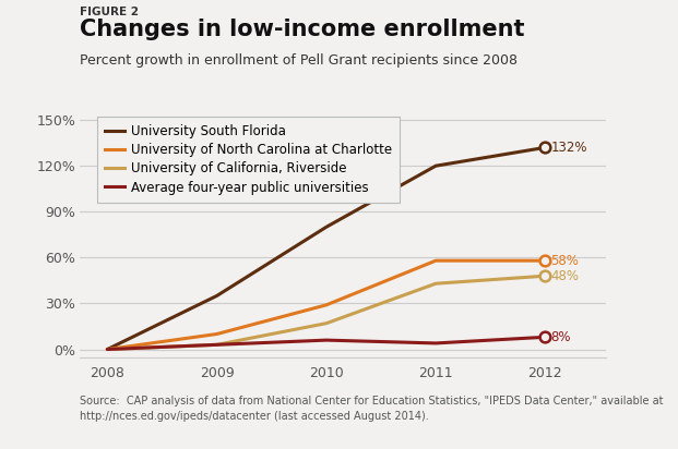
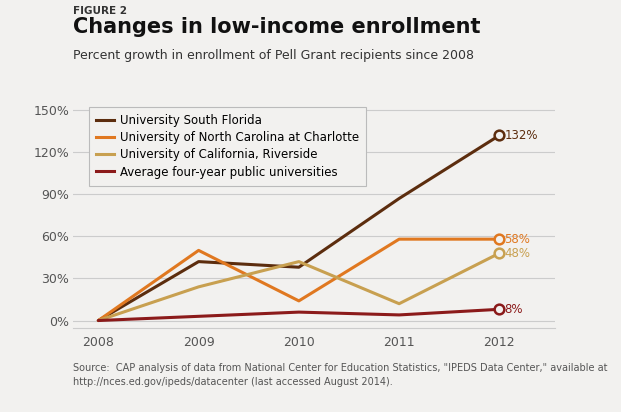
University South Florida/2009: 35% -> 42%
University of North Carolina at Charlotte/2009: 10% -> 50%
University of California, Riverside/2009: 3% -> 24%
University South Florida/2010: 80% -> 38%
University of North Carolina at Charlotte/2010: 29% -> 14%
University of California, Riverside/2010: 17% -> 42%
University South Florida/2011: 120% -> 87%
University of California, Riverside/2011: 43% -> 12%
